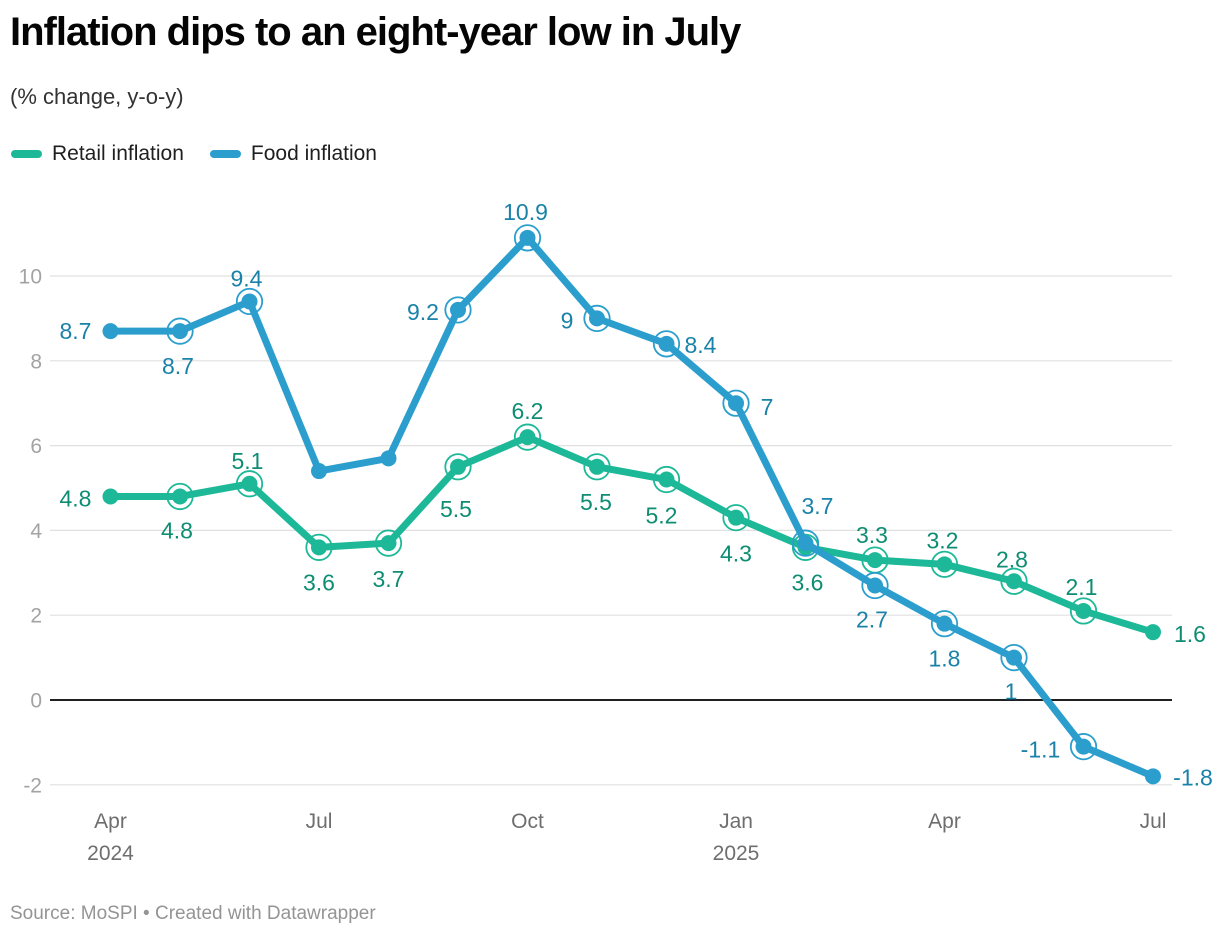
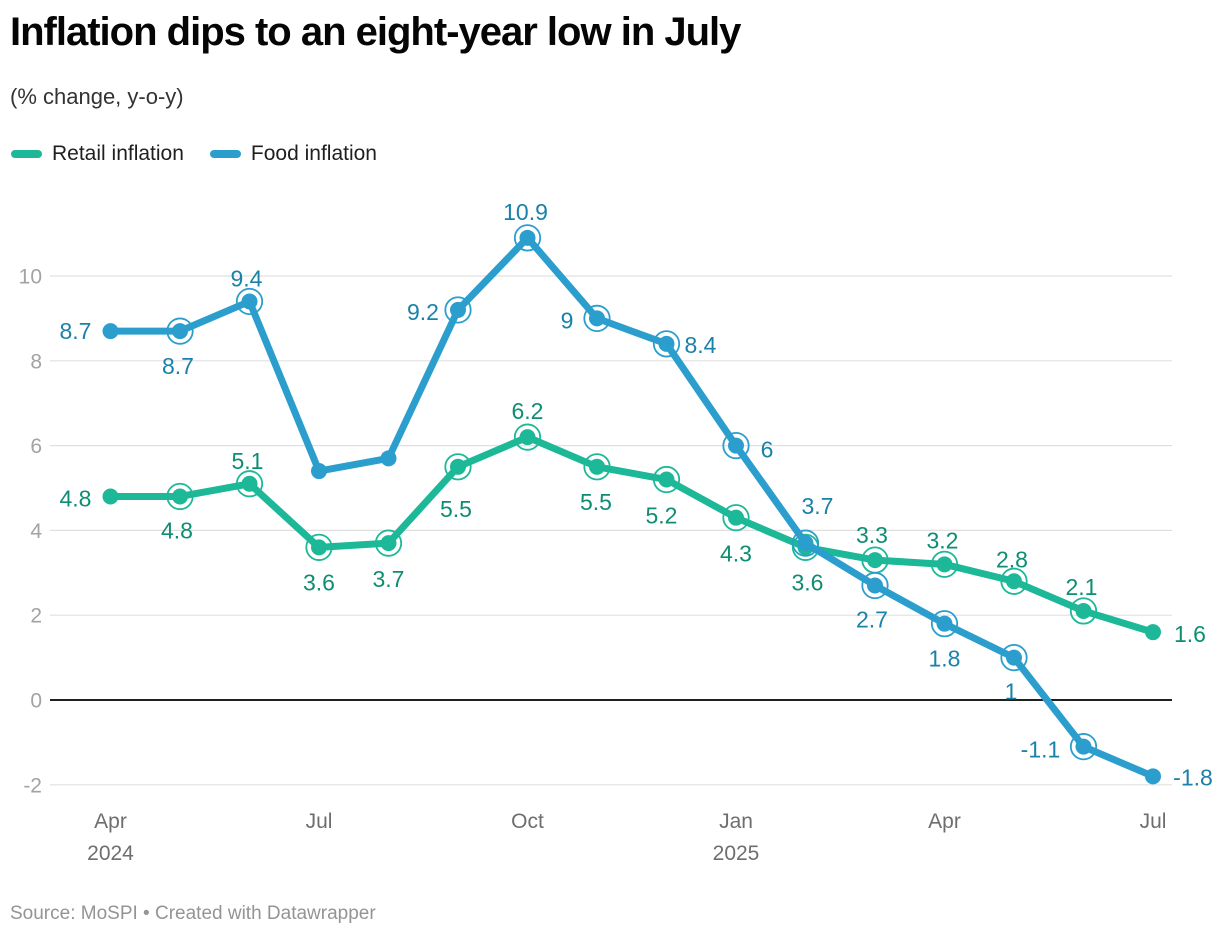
Food inflation/Jan 2025: 7 -> 6
